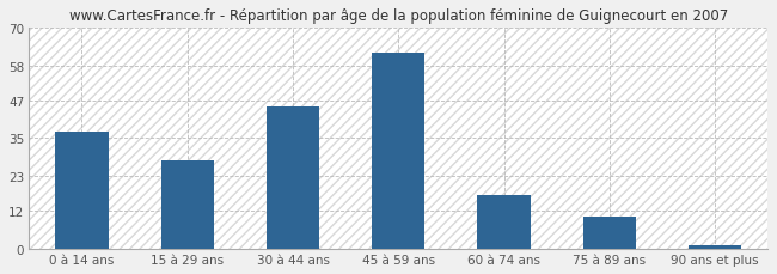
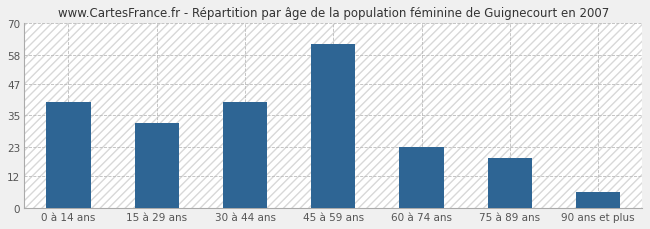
0 à 14 ans: 37 -> 40
15 à 29 ans: 28 -> 32
30 à 44 ans: 45 -> 40
60 à 74 ans: 17 -> 23
75 à 89 ans: 10 -> 19
90 ans et plus: 1 -> 6
